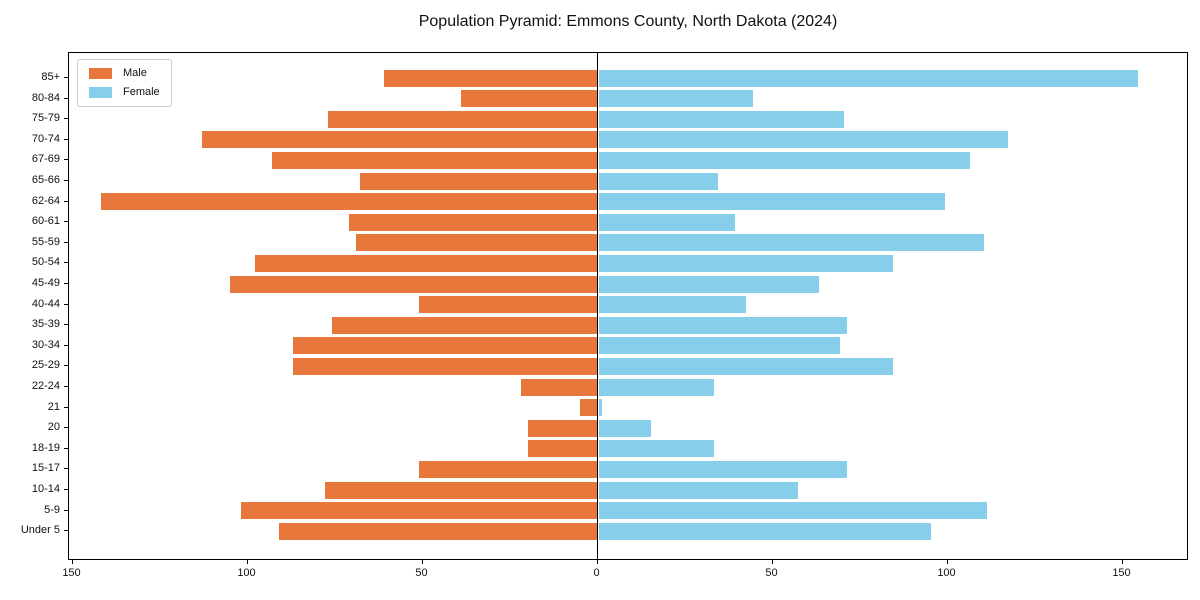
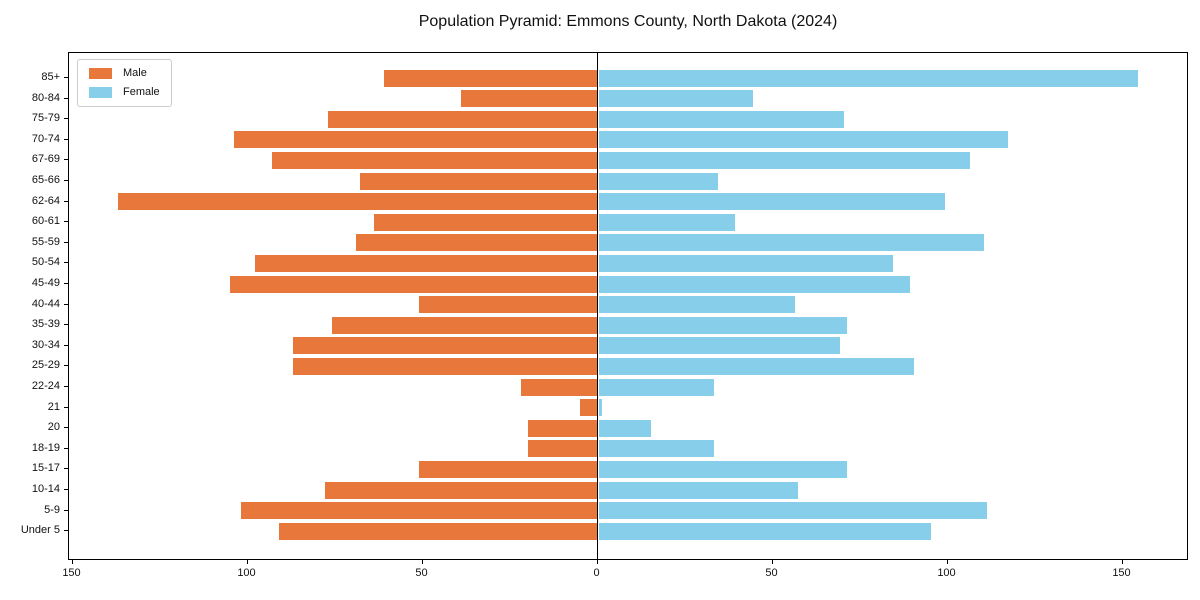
Male/70-74: 113 -> 104
Male/62-64: 142 -> 137
Male/60-61: 71 -> 64
Female/45-49: 63 -> 89
Female/40-44: 42 -> 56
Female/25-29: 84 -> 90
